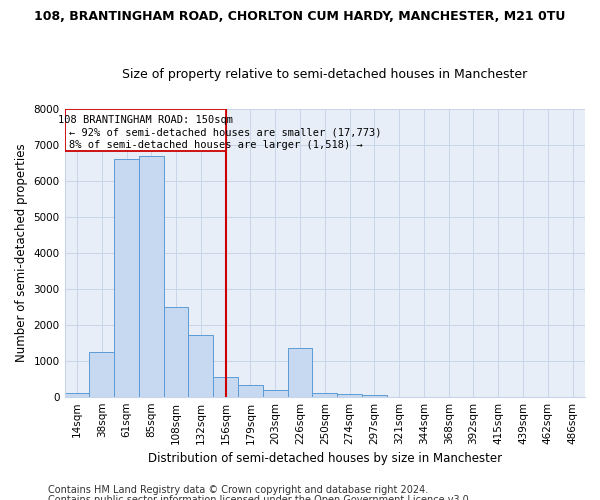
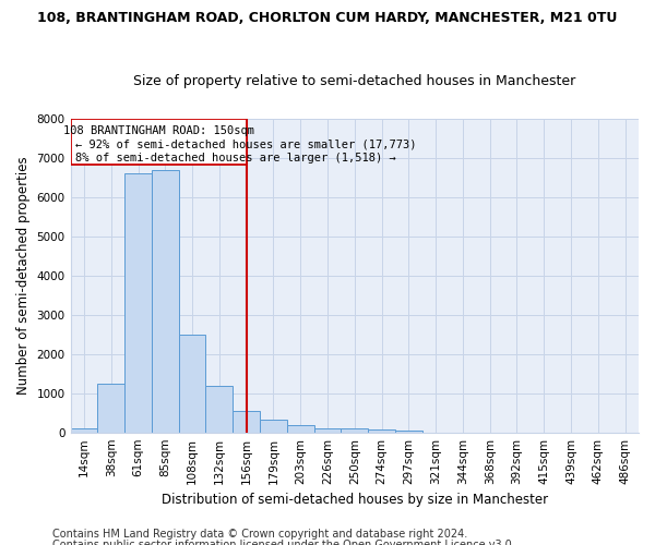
132sqm: 1700 -> 1190
226sqm: 1350 -> 120
